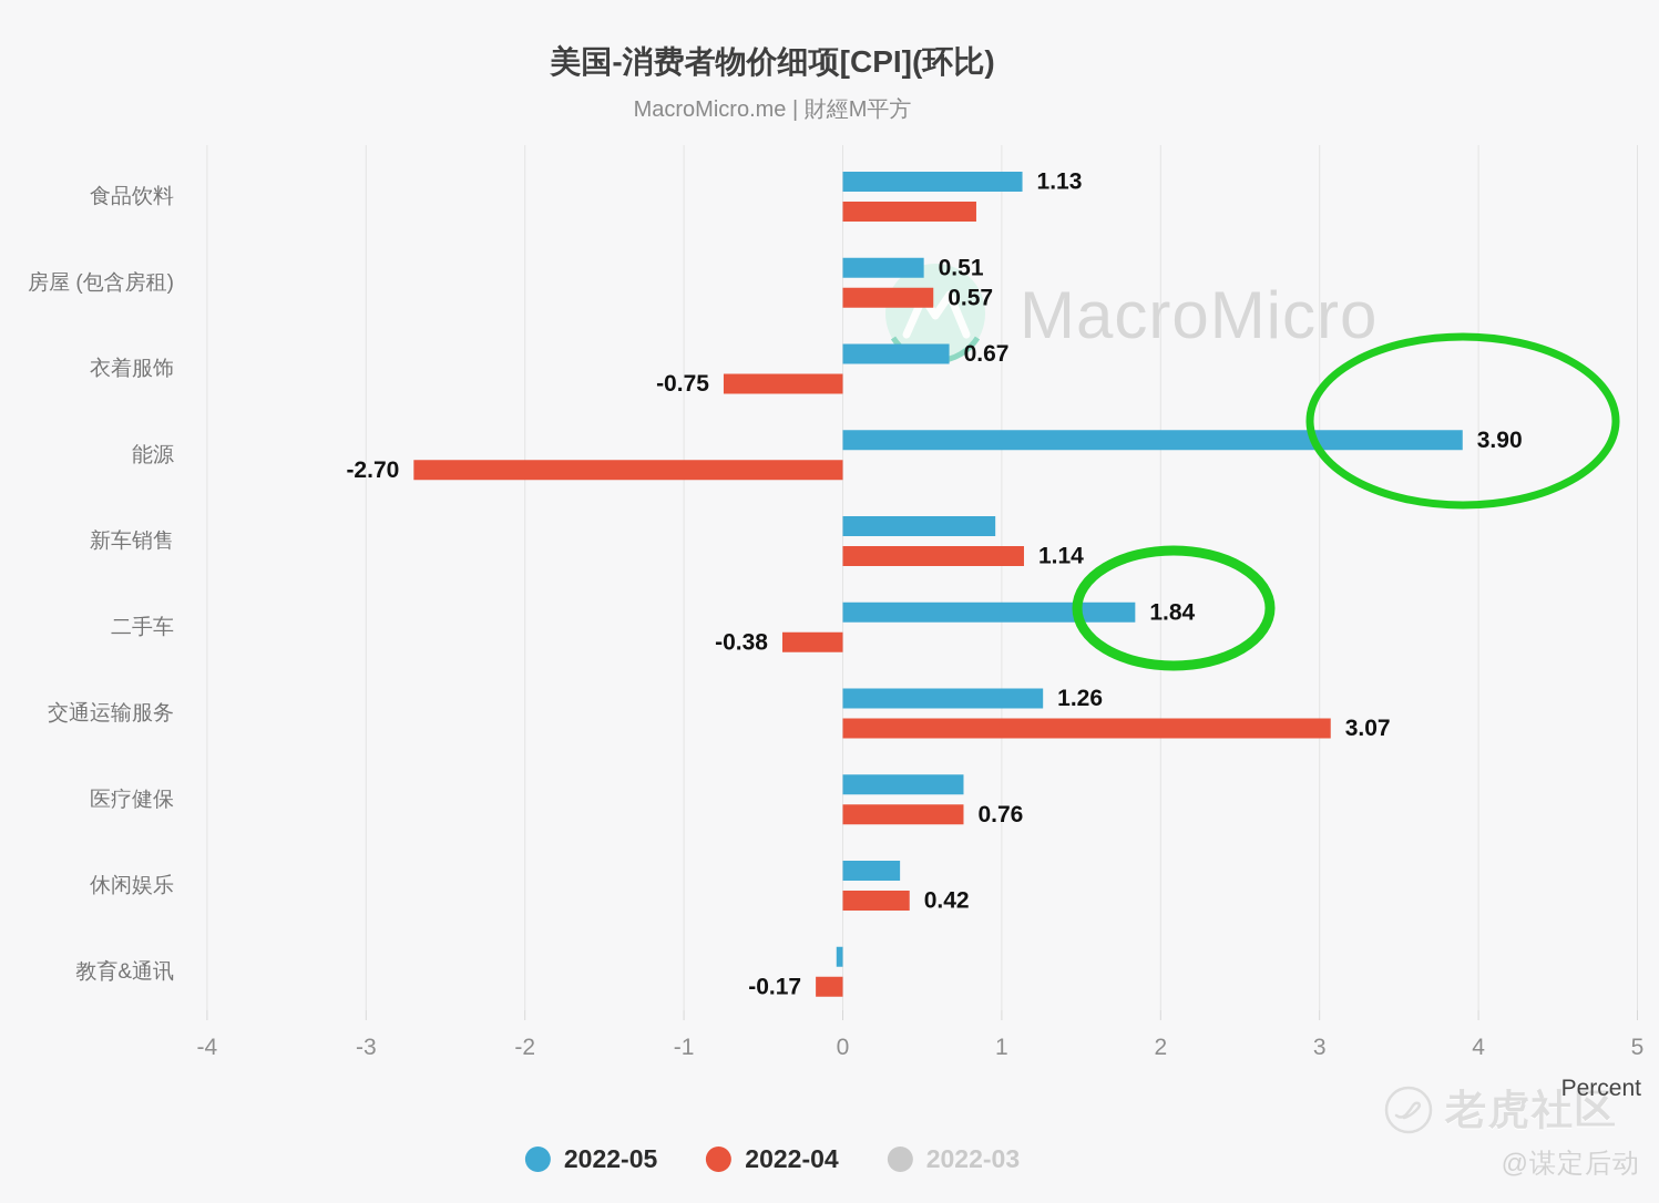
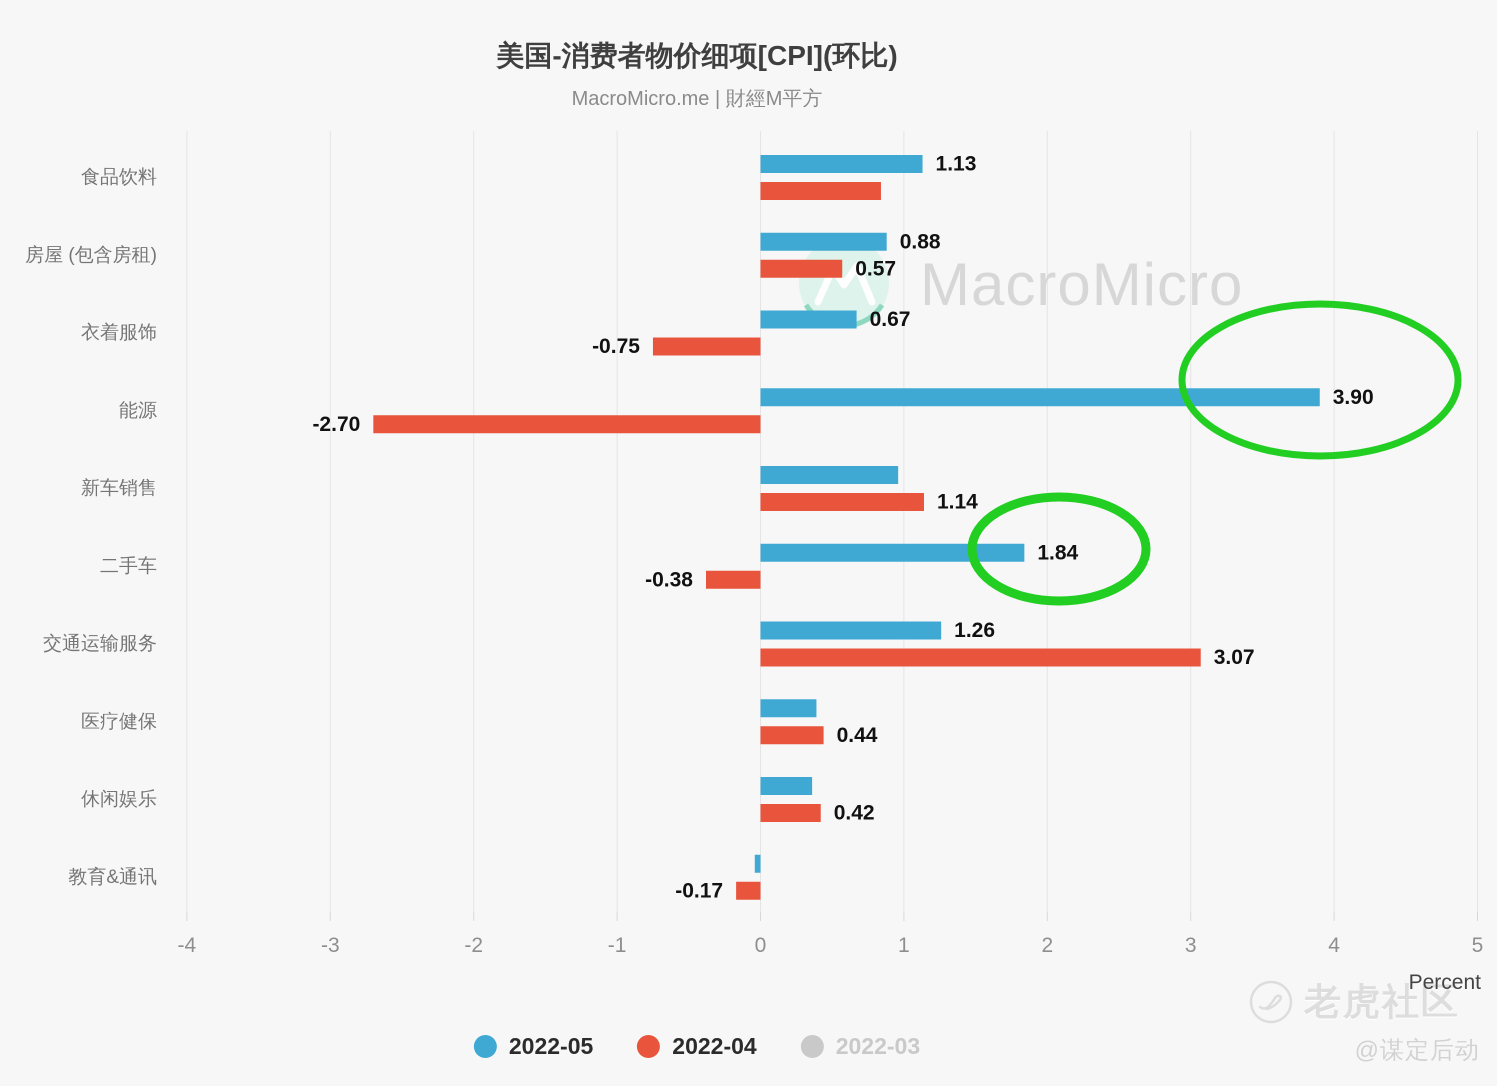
2022-05/房屋 (包含房租): 0.51 -> 0.88
2022-05/医疗健保: 0.76 -> 0.39
2022-04/医疗健保: 0.76 -> 0.44
